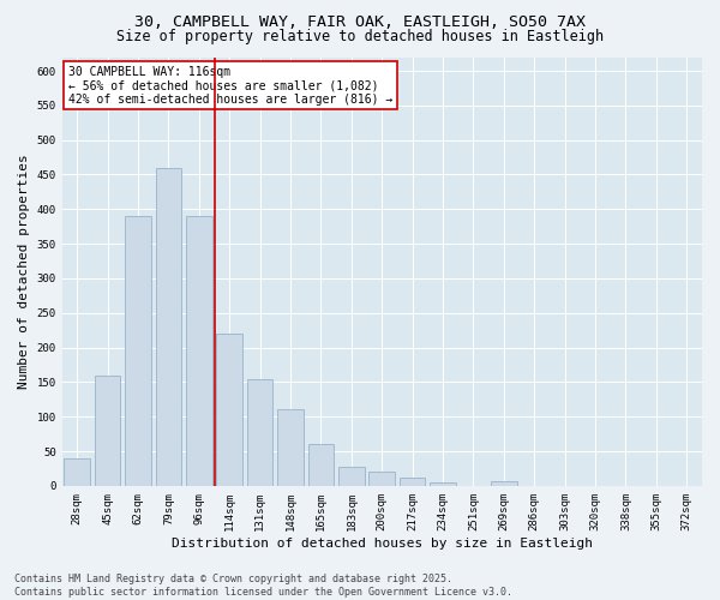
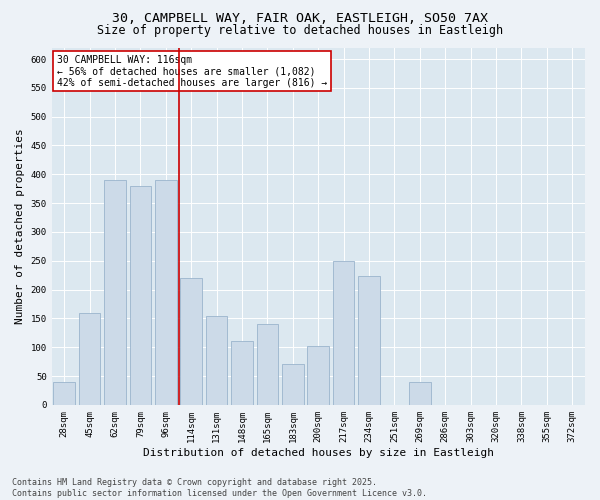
79sqm: 460 -> 380
165sqm: 60 -> 140
183sqm: 27 -> 70
200sqm: 20 -> 102
217sqm: 12 -> 250
234sqm: 5 -> 224
269sqm: 7 -> 40
